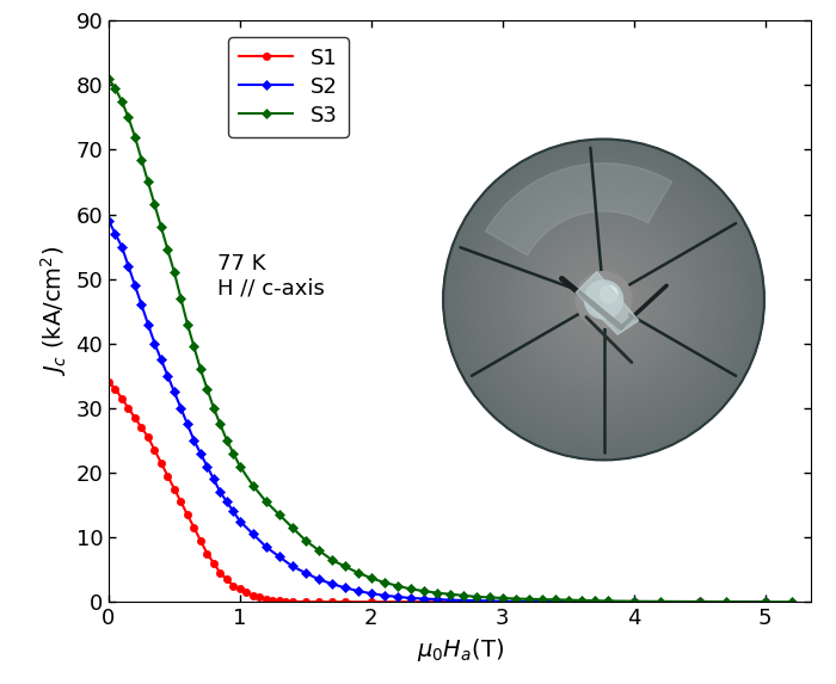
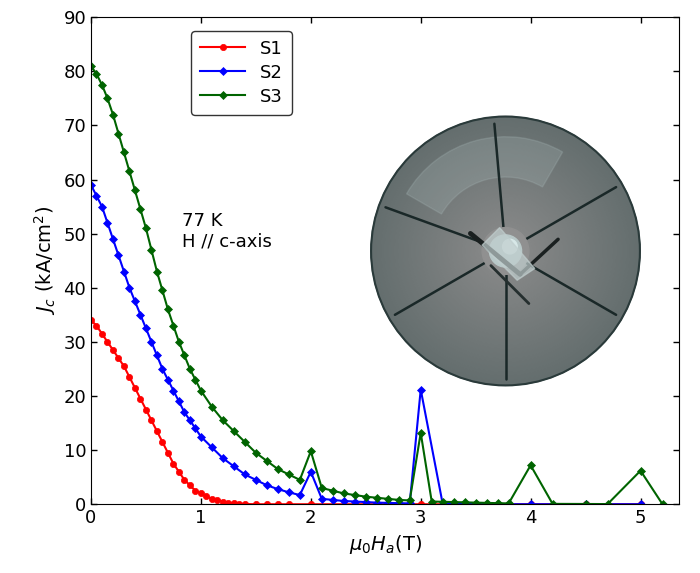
S2/2: 1.3 -> 6.0
S3/2: 3.7 -> 9.8
S2/3: 0.1 -> 21.2
S3/3: 0.6 -> 13.2
S3/4: 0.1 -> 7.2
S3/5: 0.0 -> 6.2
